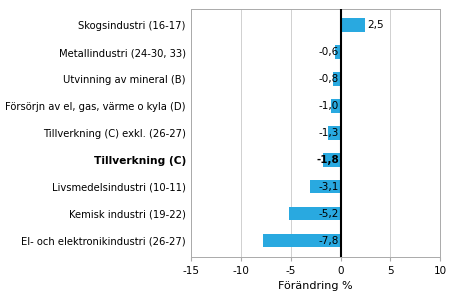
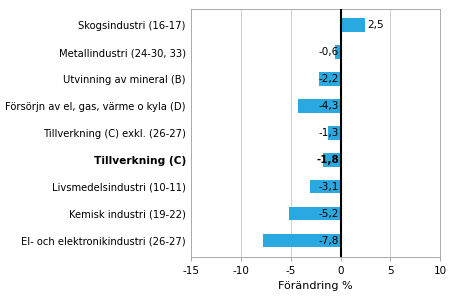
Utvinning av mineral (B): -0,8 -> -2,2
Försörjn av el, gas, värme o kyla (D): -1,0 -> -4,3
